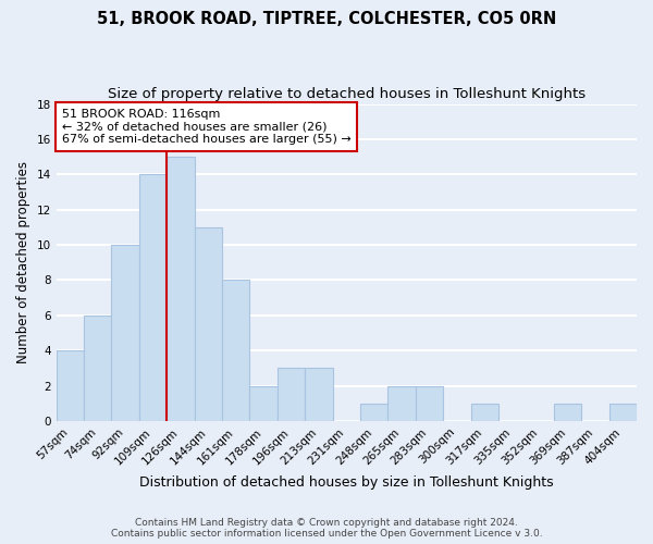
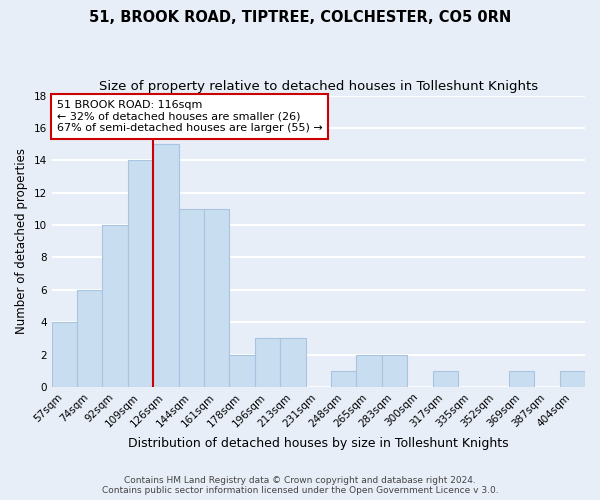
161sqm: 8 -> 11
